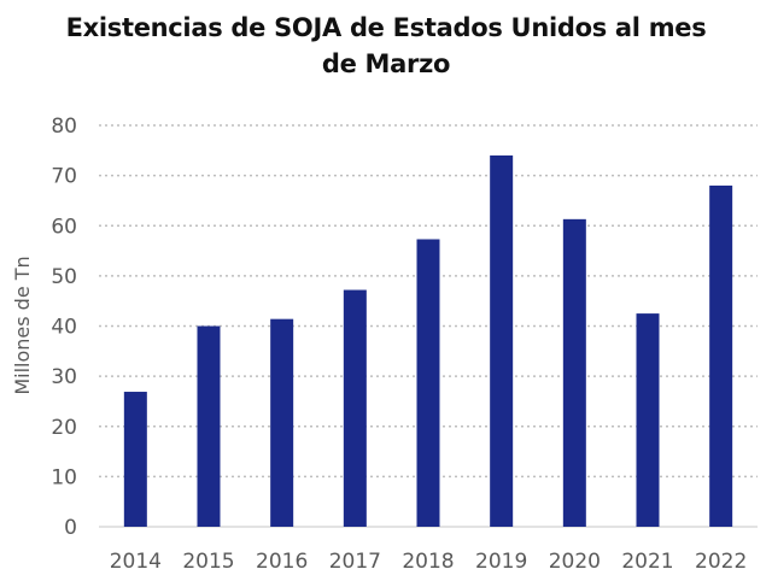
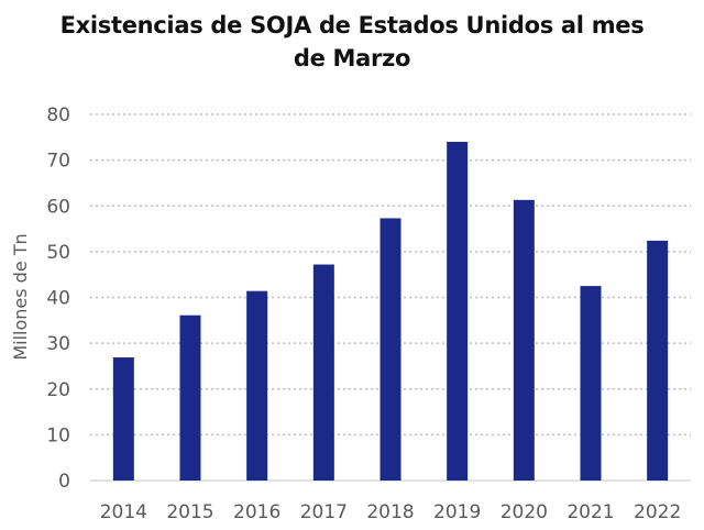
2015: 40 -> 36
2022: 68 -> 52
